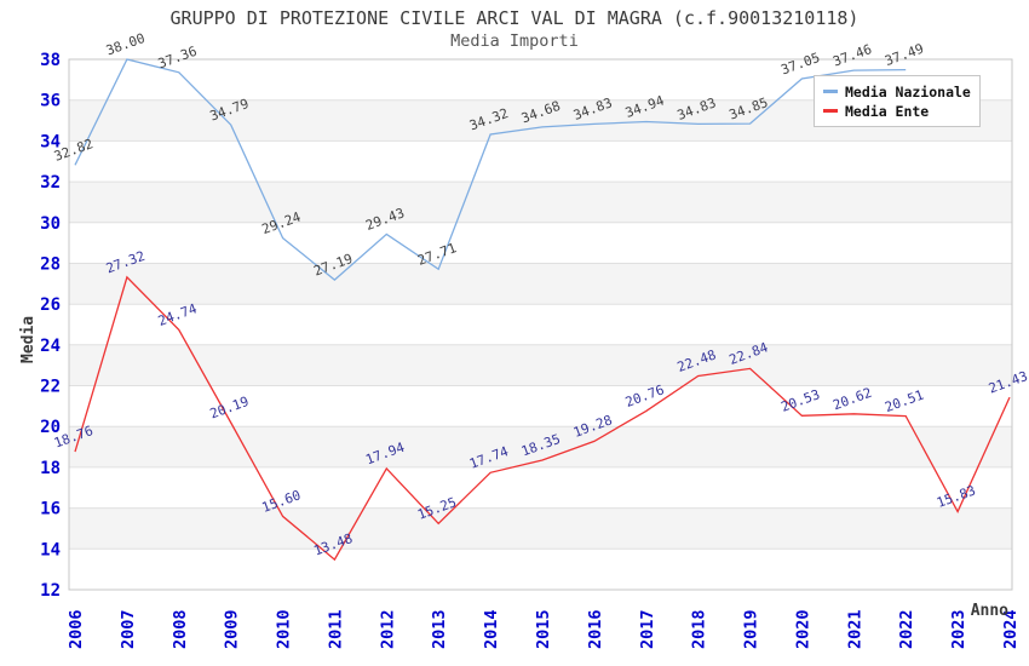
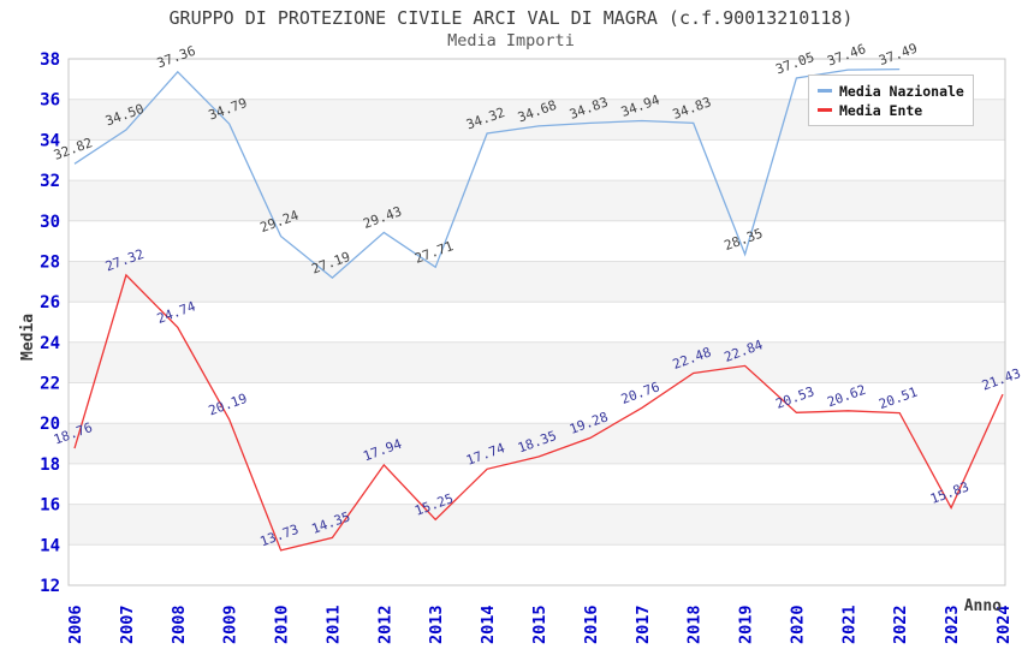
Media Nazionale/2007: 38.00 -> 34.50
Media Ente/2010: 15.60 -> 13.73
Media Ente/2011: 13.48 -> 14.35
Media Nazionale/2019: 34.85 -> 28.35
